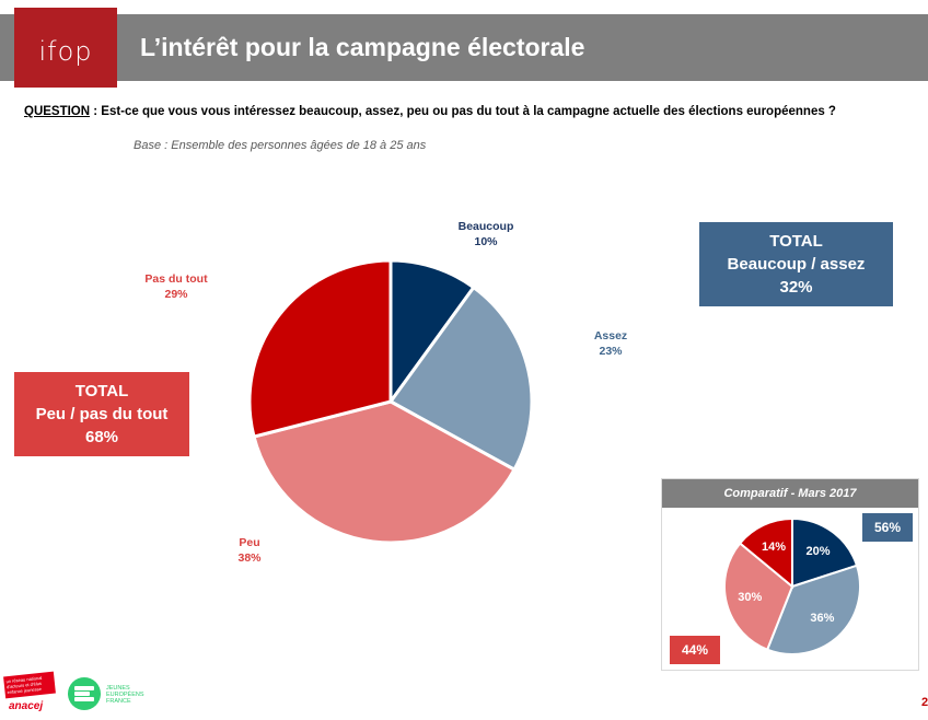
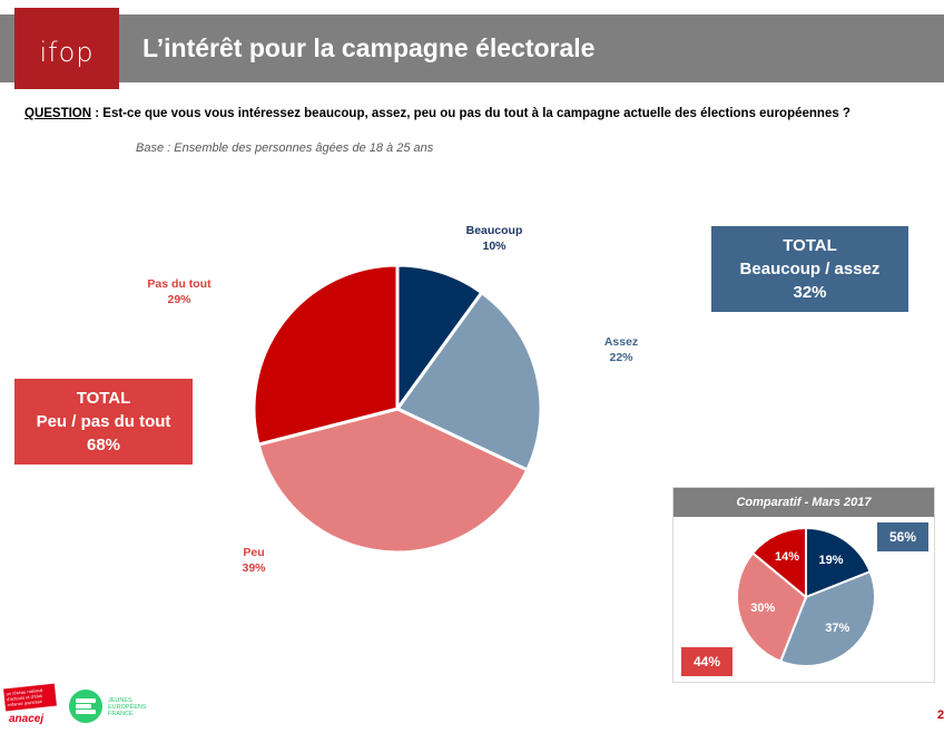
L’intérêt pour la campagne électorale/Assez: 23% -> 22%
L’intérêt pour la campagne électorale/Peu: 38% -> 39%
Comparatif - Mars 2017/Beaucoup: 20% -> 19%
Comparatif - Mars 2017/Assez: 36% -> 37%
